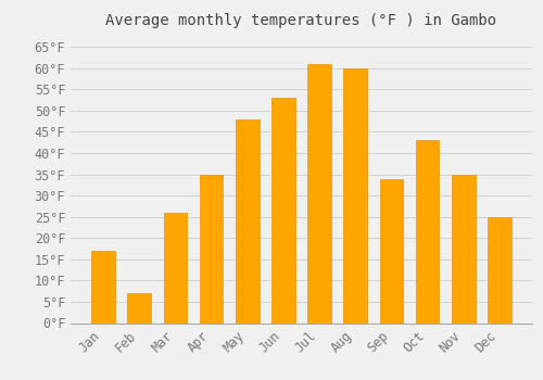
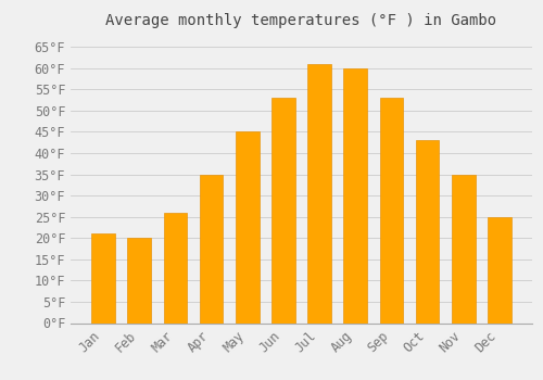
Jan: 17°F -> 21°F
Feb: 7°F -> 20°F
May: 48°F -> 45°F
Sep: 34°F -> 53°F
